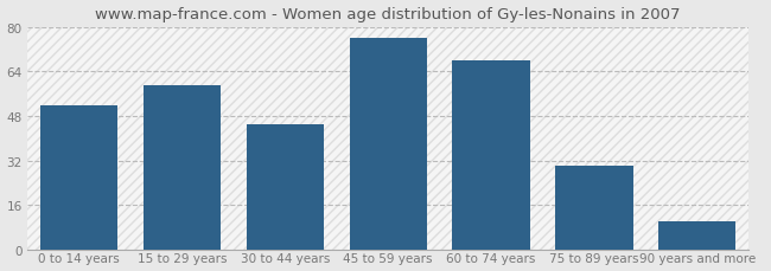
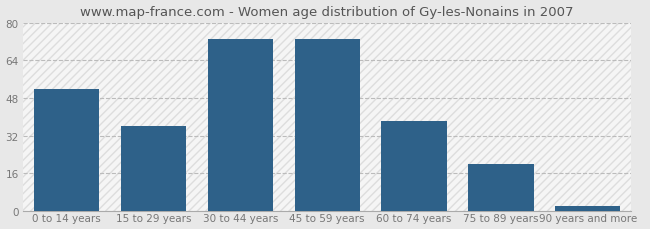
15 to 29 years: 59 -> 36
30 to 44 years: 45 -> 73
45 to 59 years: 76 -> 73
60 to 74 years: 68 -> 38
75 to 89 years: 30 -> 20
90 years and more: 10 -> 2
